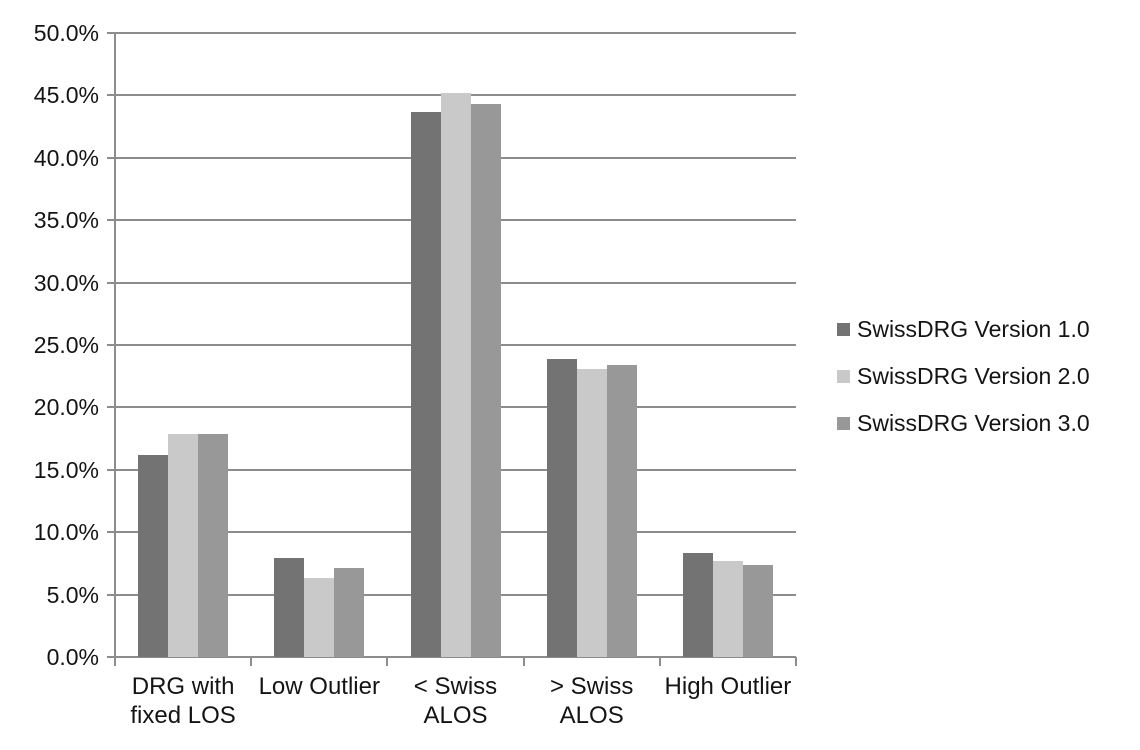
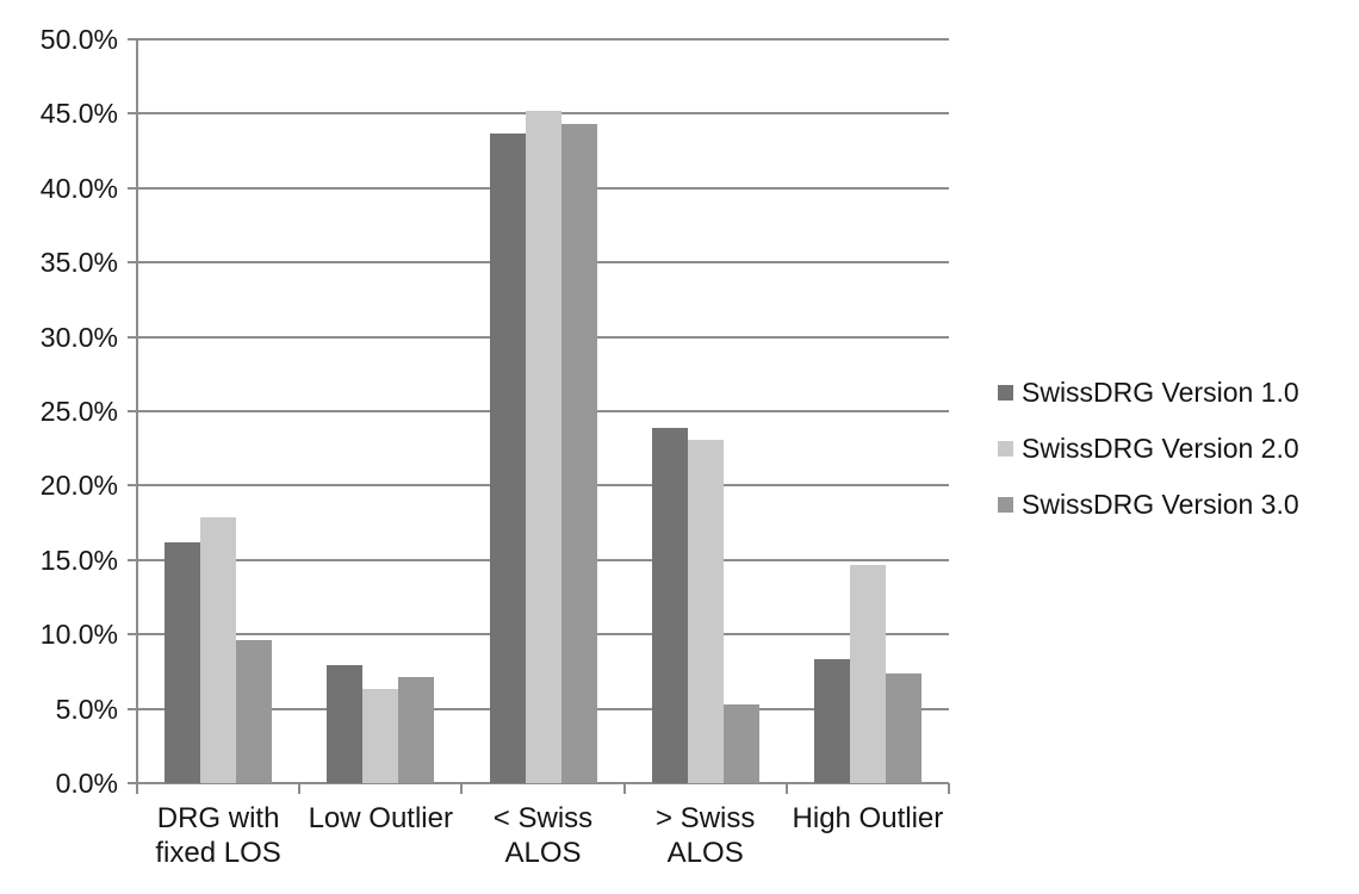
SwissDRG Version 3.0/DRG with fixed LOS: 17.9% -> 9.6%
SwissDRG Version 3.0/> Swiss ALOS: 23.4% -> 5.3%
SwissDRG Version 2.0/High Outlier: 7.7% -> 14.7%
